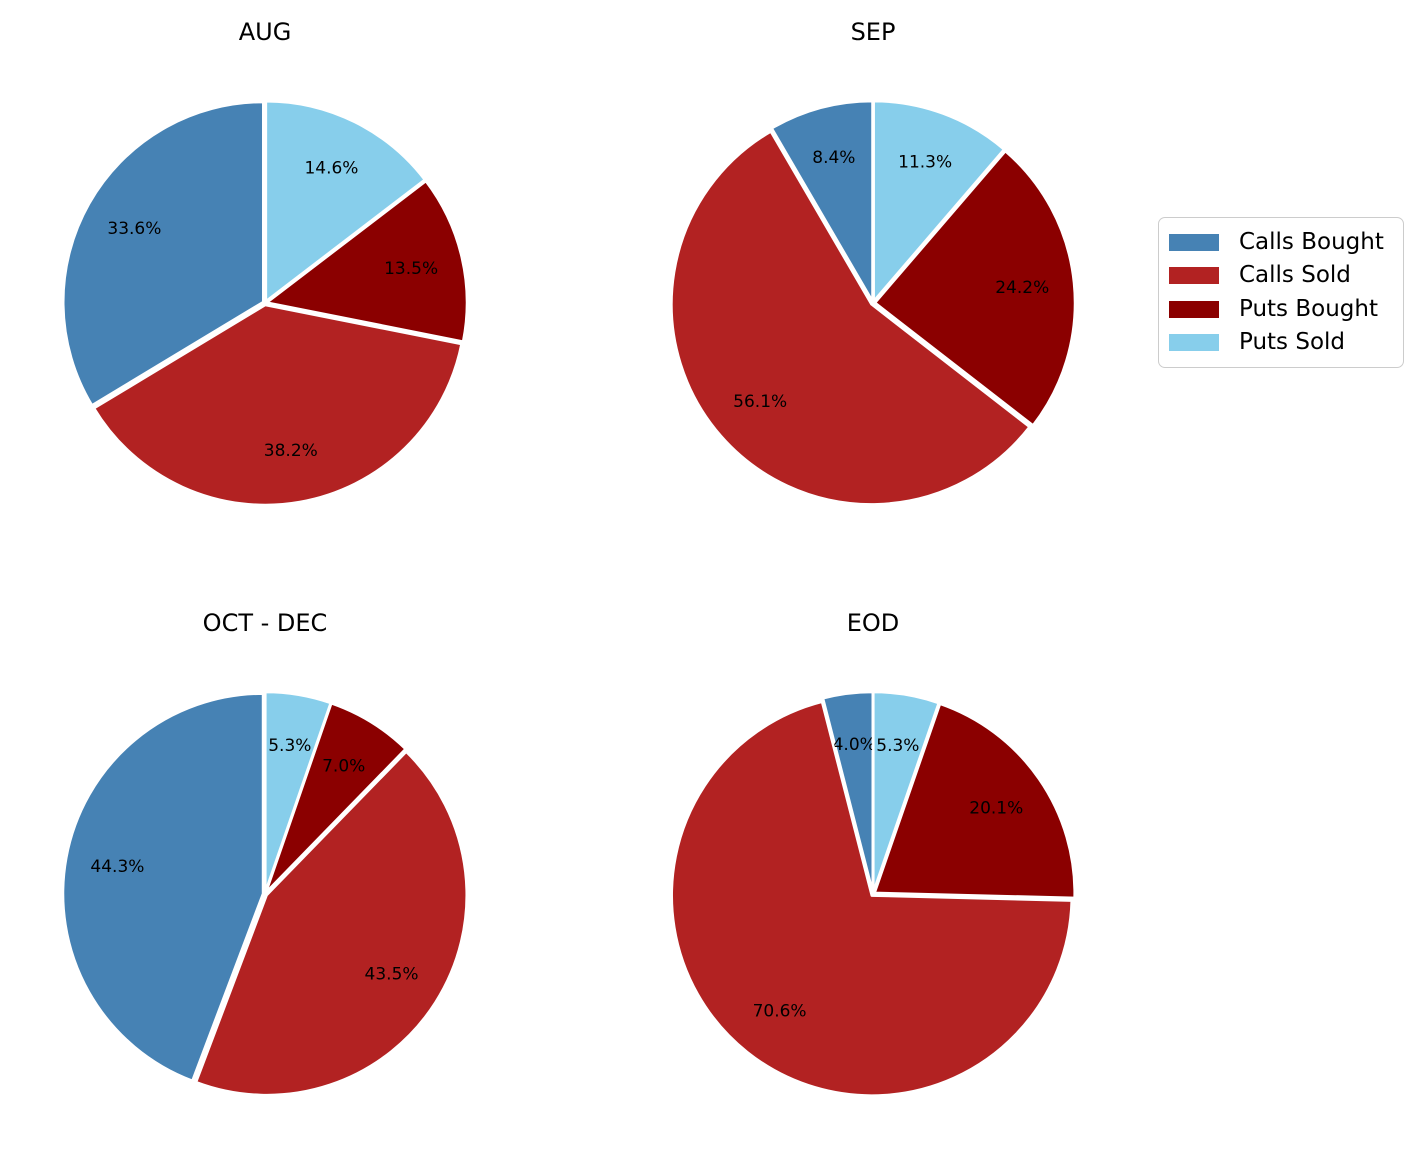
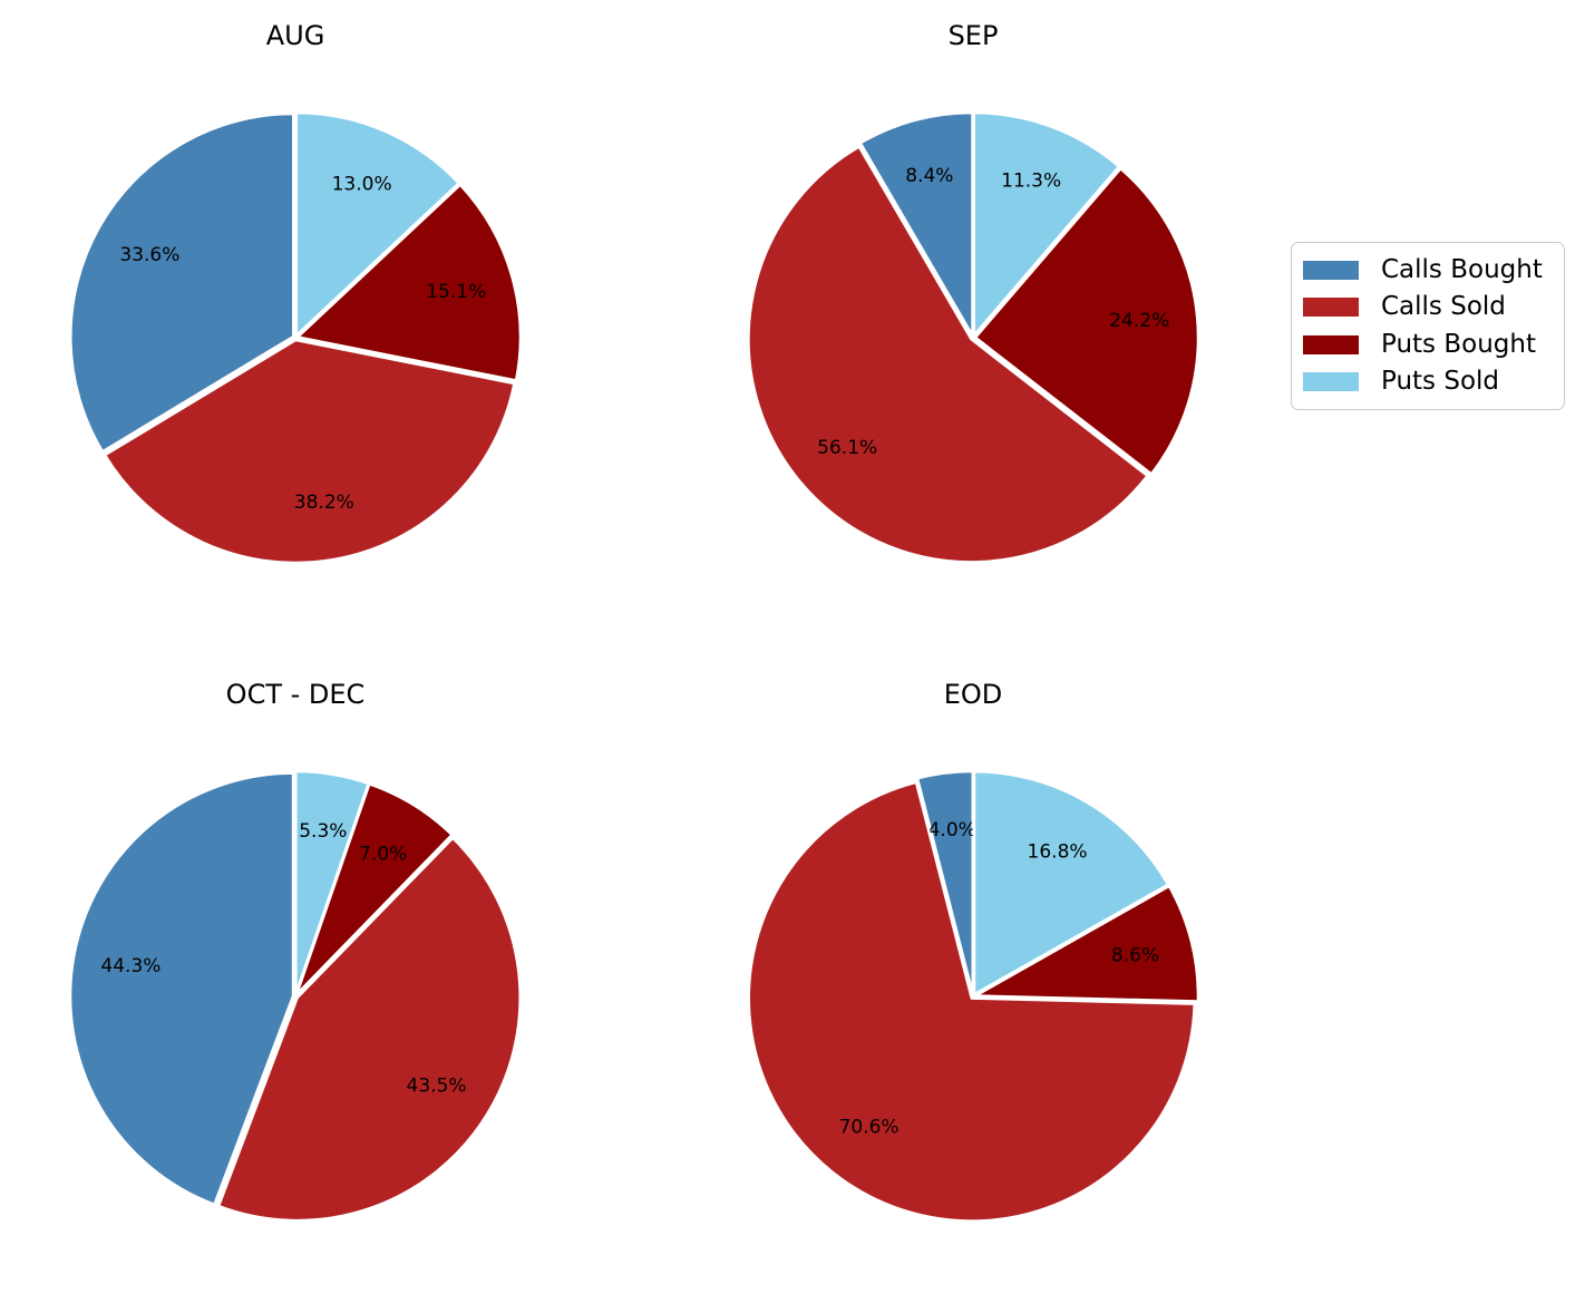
AUG/Puts Bought: 13.5% -> 15.1%
AUG/Puts Sold: 14.6% -> 13.0%
EOD/Puts Bought: 20.1% -> 8.6%
EOD/Puts Sold: 5.3% -> 16.8%
